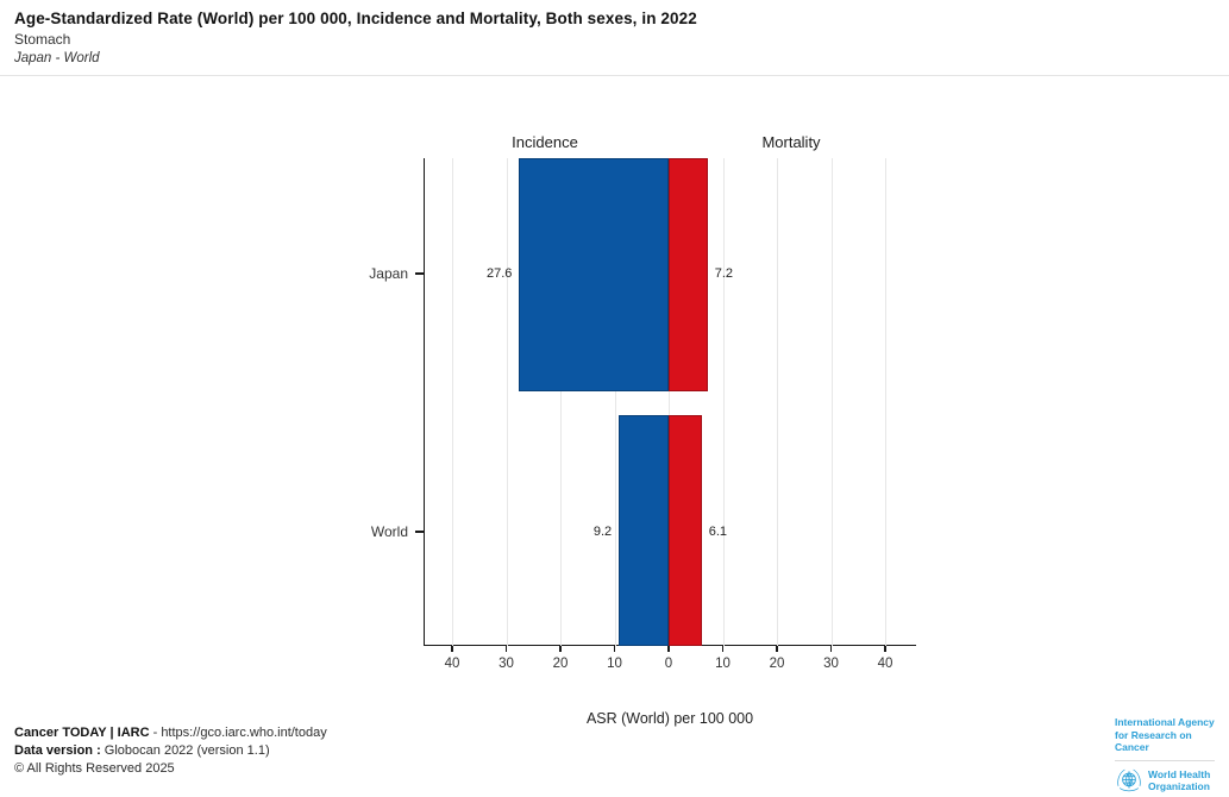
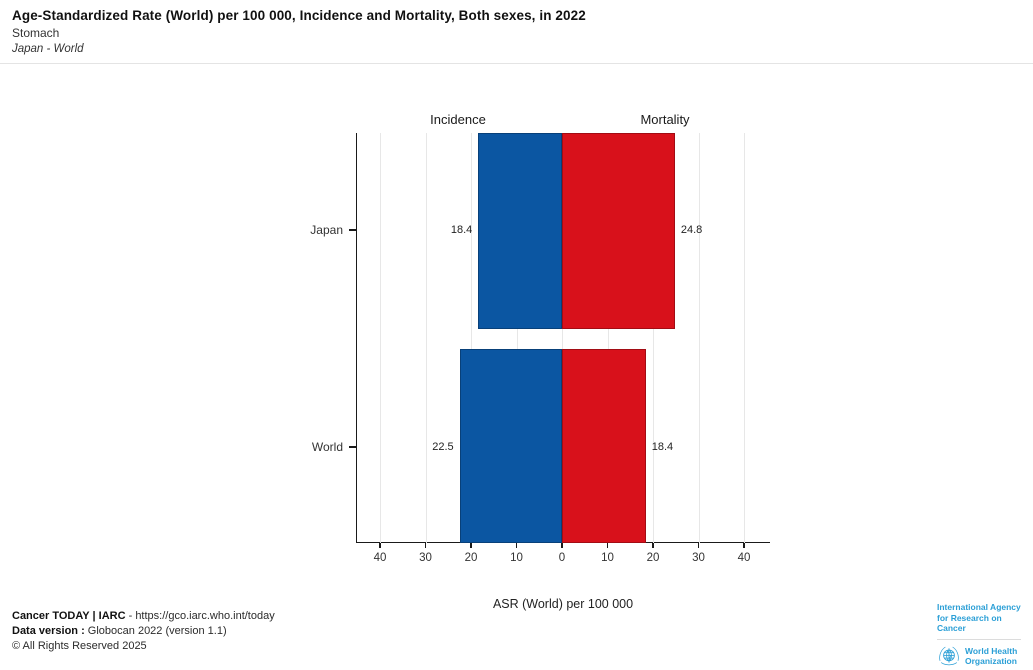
Incidence/Japan: 27.6 -> 18.4
Mortality/Japan: 7.2 -> 24.8
Incidence/World: 9.2 -> 22.5
Mortality/World: 6.1 -> 18.4
